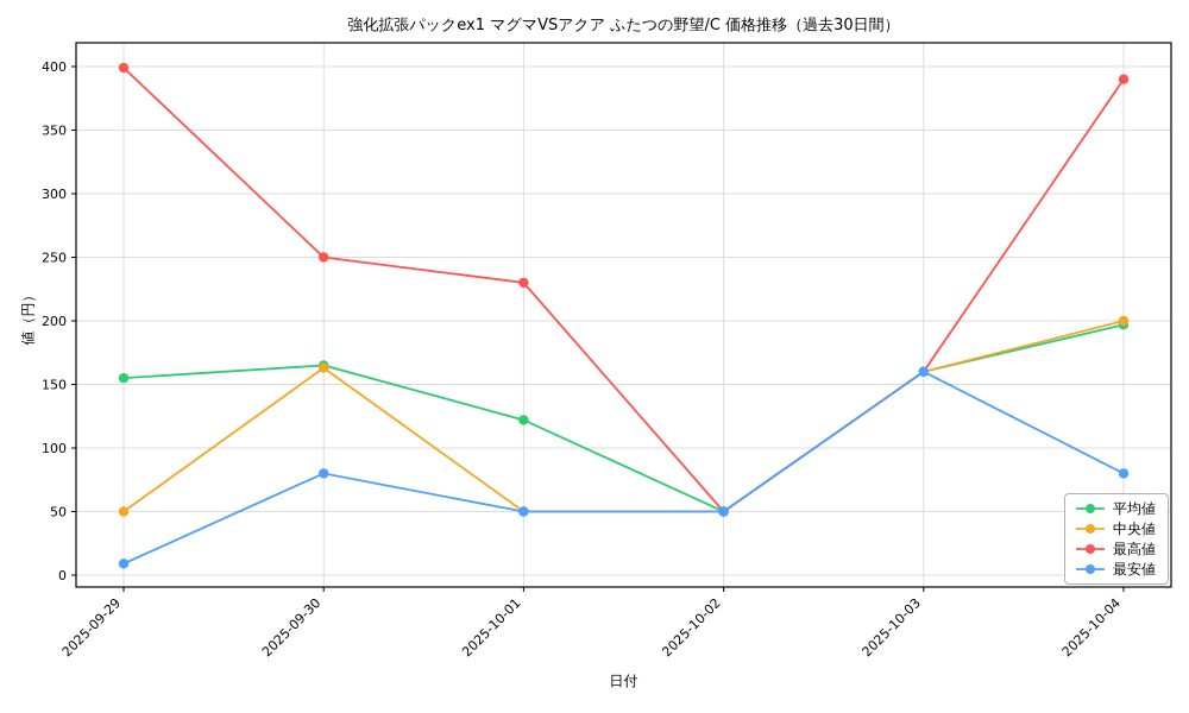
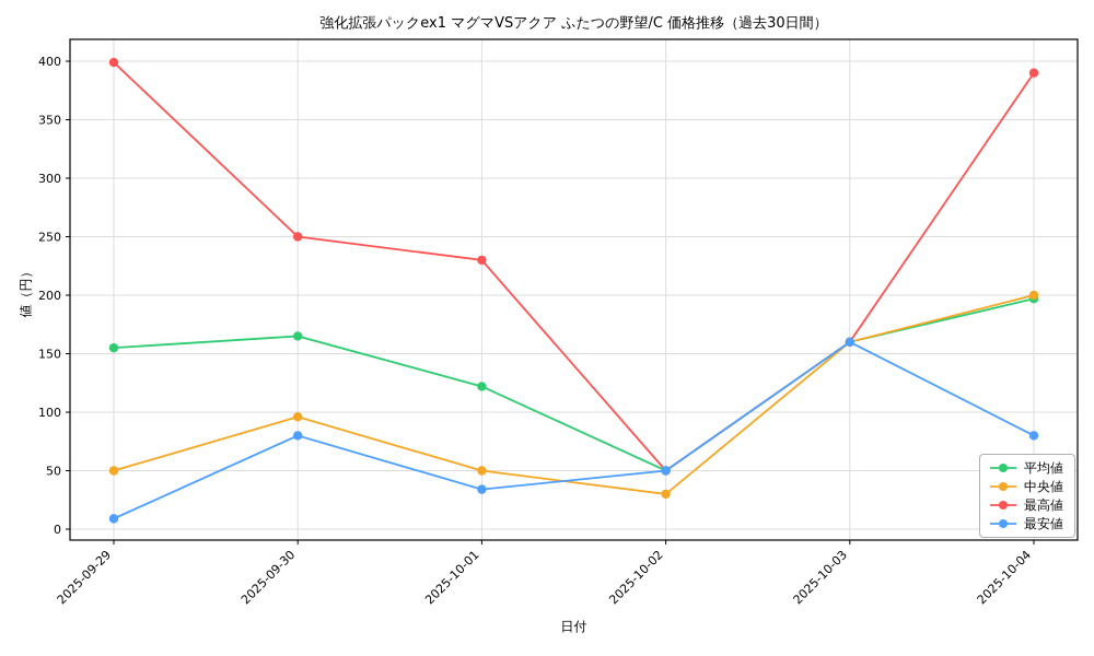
中央値/2025-09-30: 163 -> 96
最安値/2025-10-01: 50 -> 34
中央値/2025-10-02: 50 -> 30
